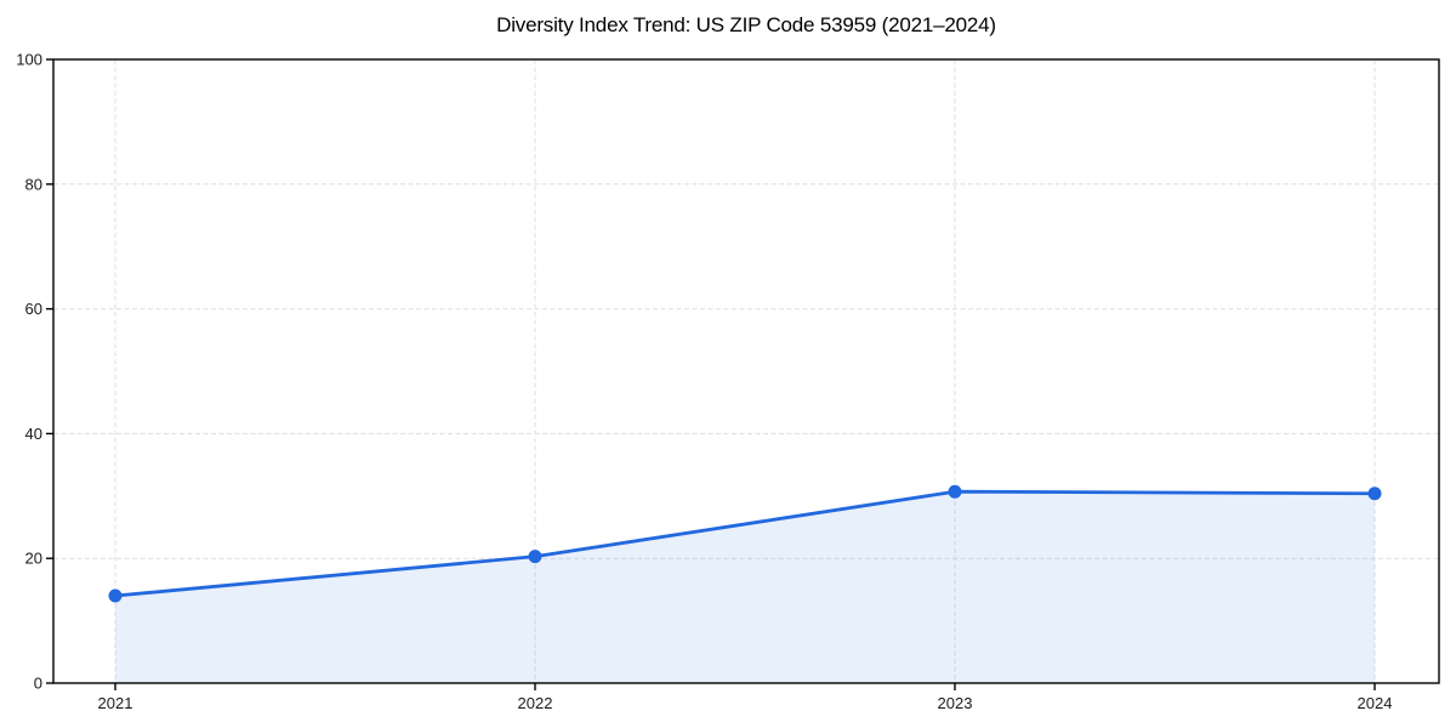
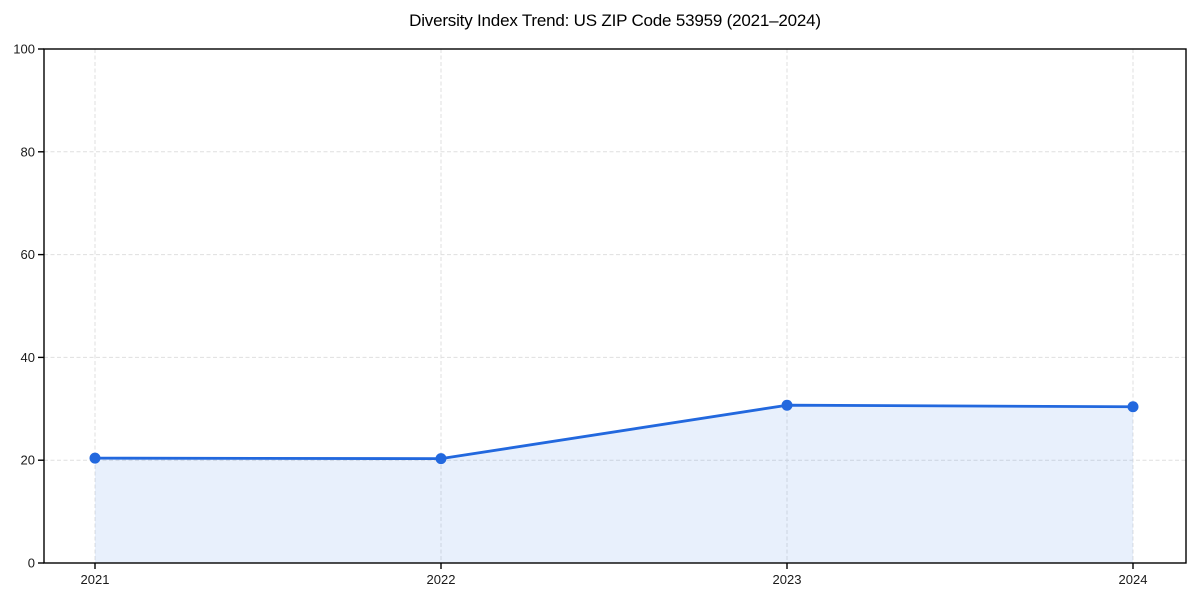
2021: 14 -> 20
